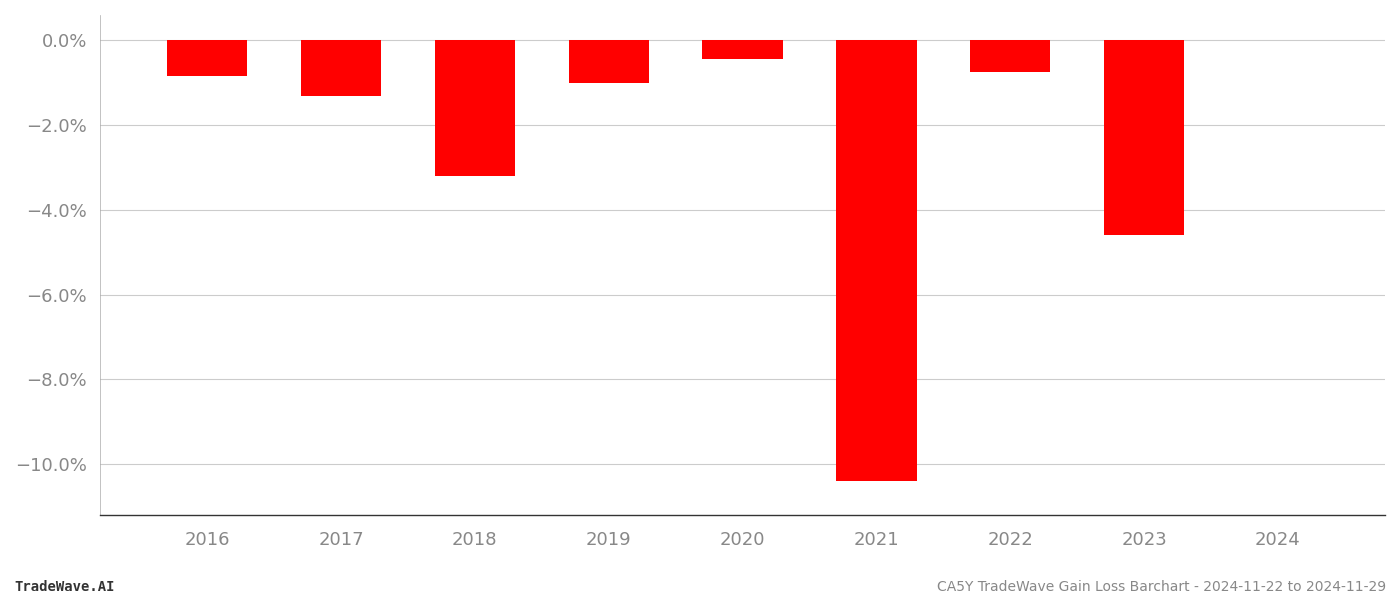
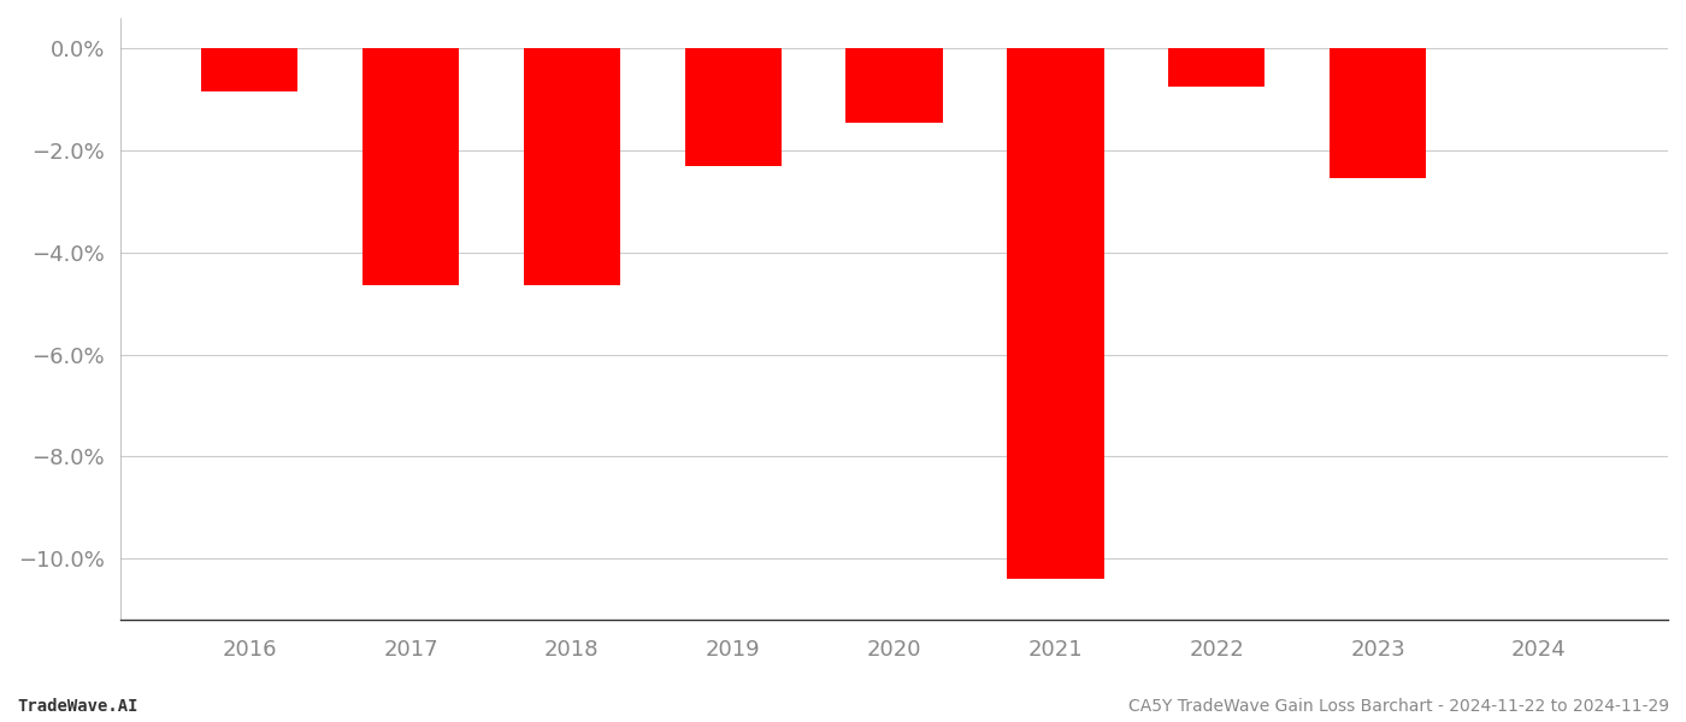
2017: -1.30% -> -4.65%
2018: -3.20% -> -4.65%
2019: -1.00% -> -2.30%
2020: -0.45% -> -1.45%
2023: -4.60% -> -2.55%
